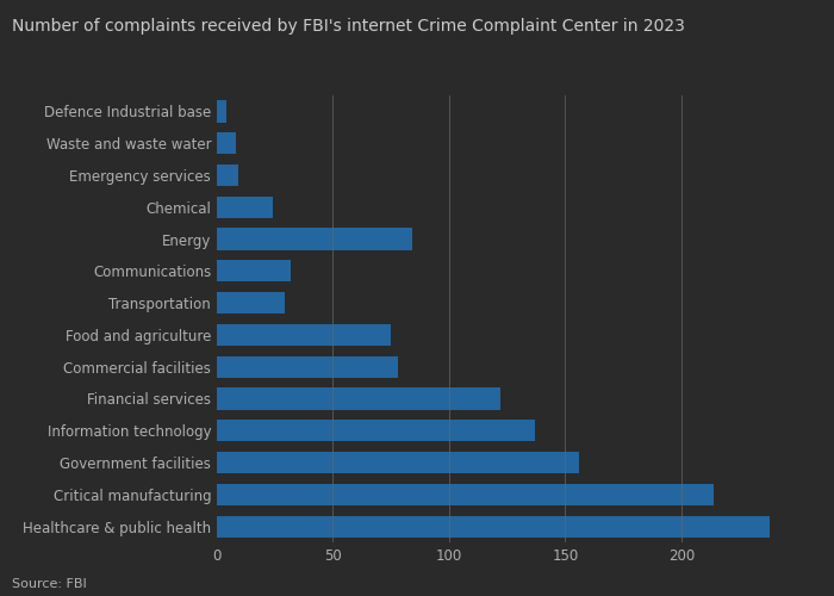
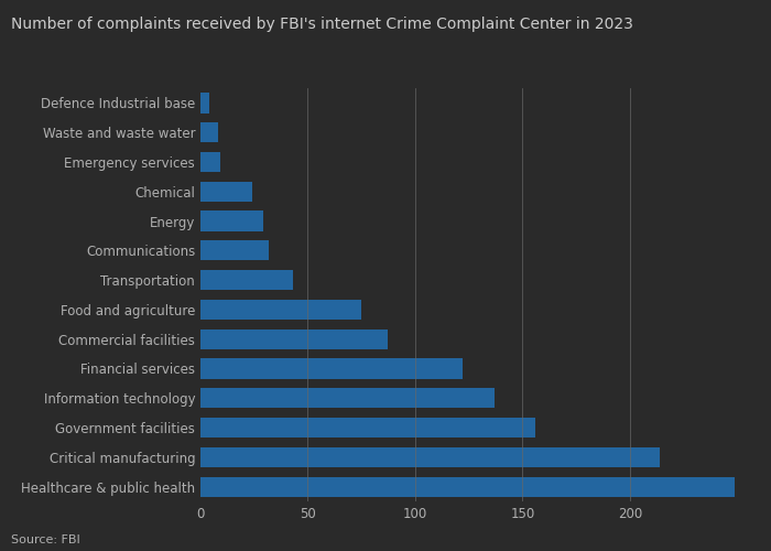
Energy: 84 -> 29
Transportation: 29 -> 43
Commercial facilities: 78 -> 87
Healthcare & public health: 238 -> 249
